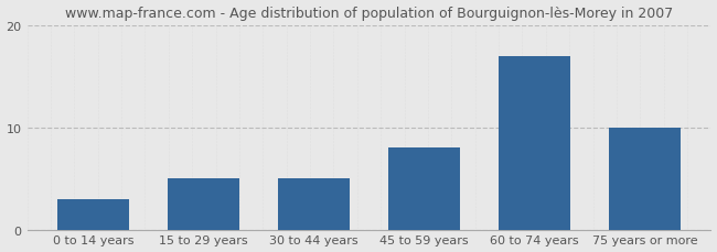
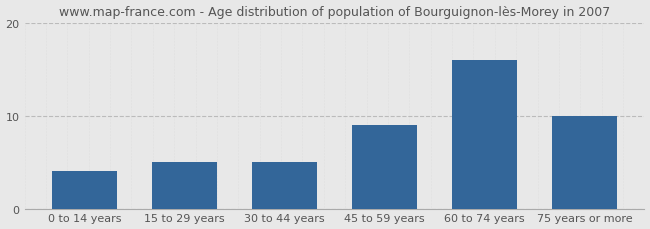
0 to 14 years: 3 -> 4
45 to 59 years: 8 -> 9
60 to 74 years: 17 -> 16
